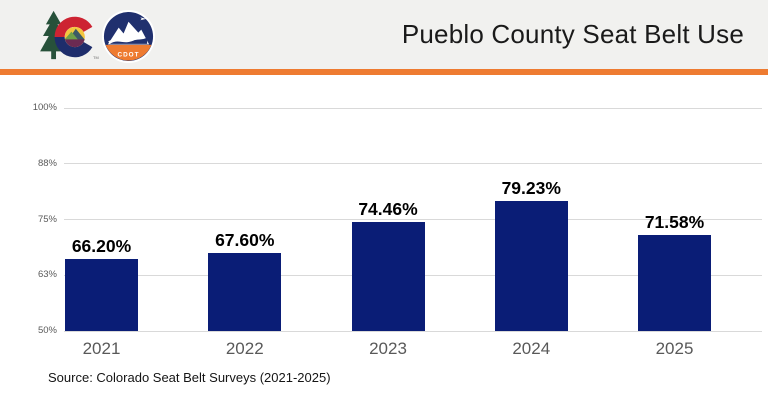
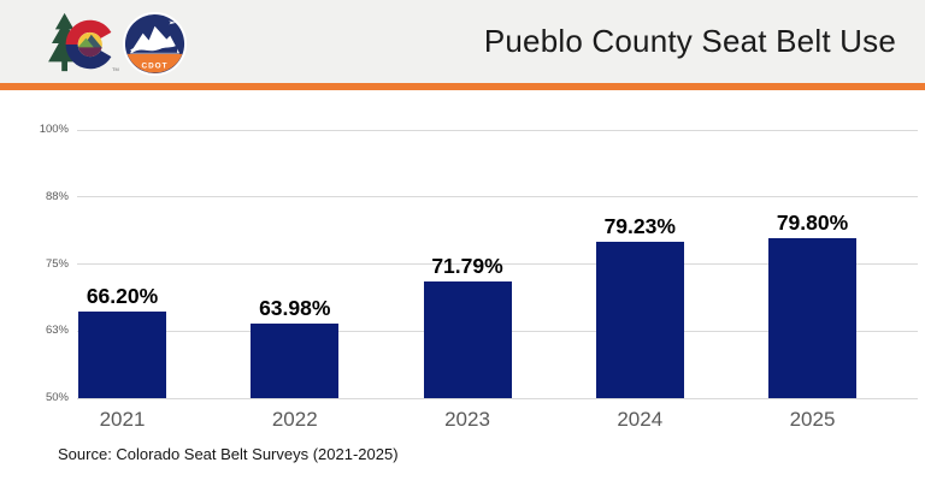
2022: 67.60% -> 63.98%
2023: 74.46% -> 71.79%
2025: 71.58% -> 79.80%
